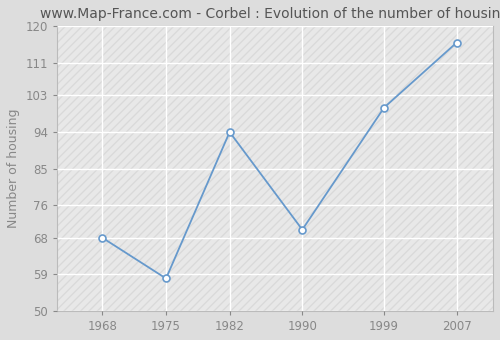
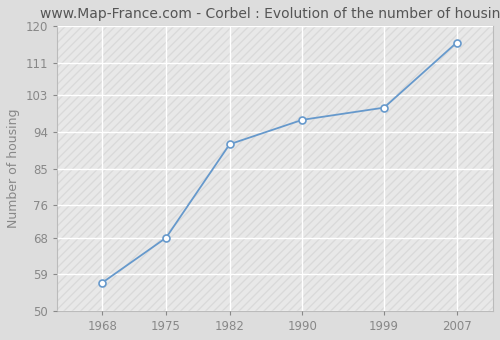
1968: 68 -> 57
1975: 58 -> 68
1982: 94 -> 91
1990: 70 -> 97
